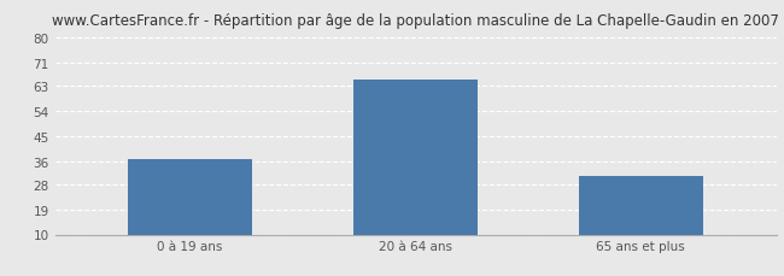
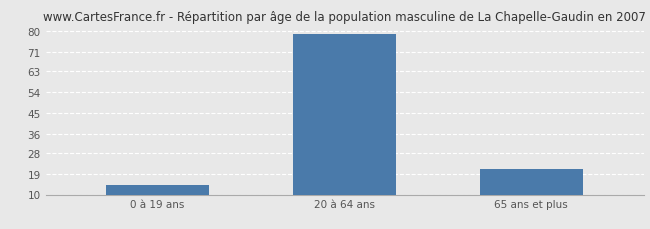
0 à 19 ans: 37 -> 14
20 à 64 ans: 65 -> 79
65 ans et plus: 31 -> 21
